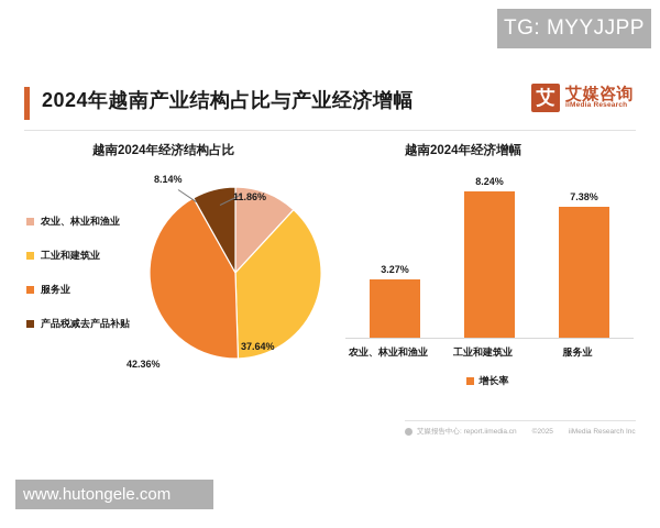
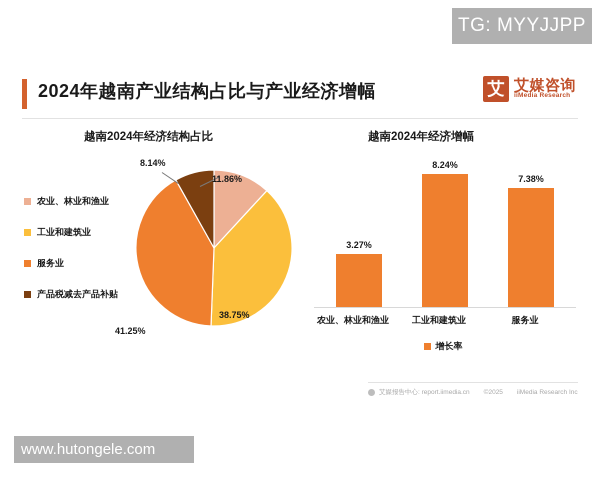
越南2024年经济结构占比/工业和建筑业: 37.64% -> 38.75%
越南2024年经济结构占比/服务业: 42.36% -> 41.25%
